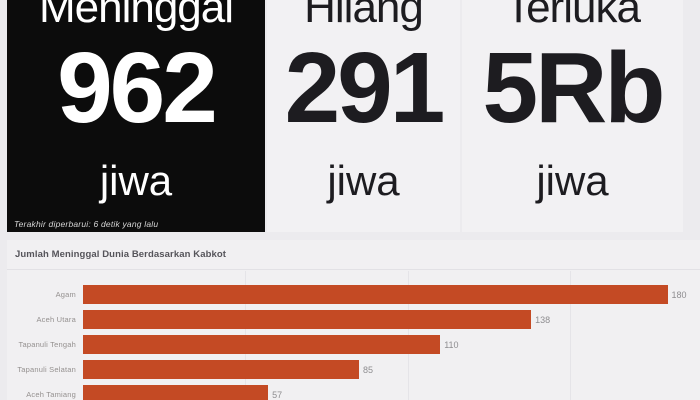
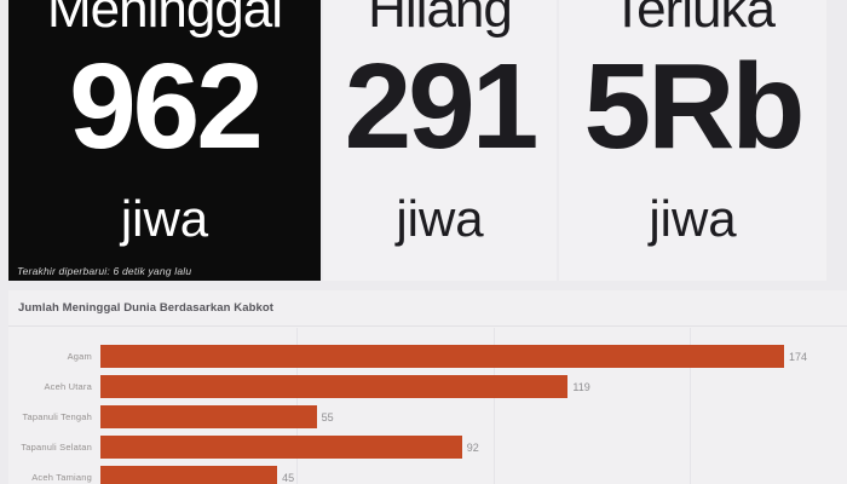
Agam: 180 -> 174
Aceh Utara: 138 -> 119
Tapanuli Tengah: 110 -> 55
Tapanuli Selatan: 85 -> 92
Aceh Tamiang: 57 -> 45
